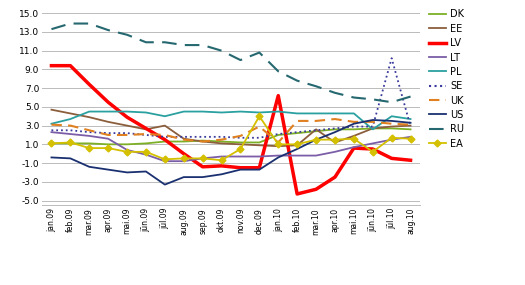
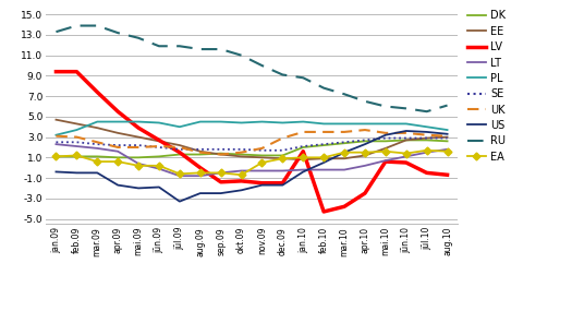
US/mar.09: -1.4 -> -0.5
EE/jūl.09: 3.0 -> 2.2
RU/dec.09: 10.8 -> 9.1
EA/dec.09: 4.0 -> 0.9
LV/jan.10: 6.2 -> 1.6
UK/jan.10: 1.2 -> 3.5
EE/mar.10: 2.6 -> 0.9
PL/jūn.10: 2.6 -> 4.3
EA/jūn.10: 0.2 -> 1.4
SE/jūl.10: 10.2 -> 2.9
